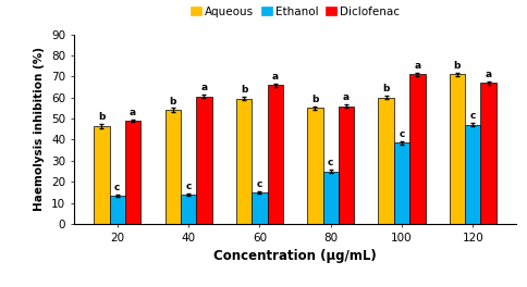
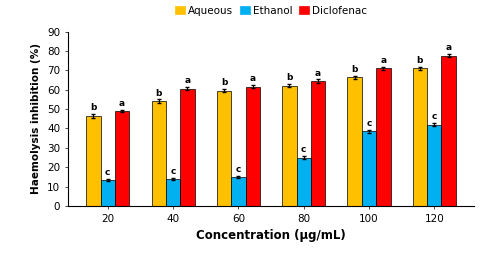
Diclofenac/60: 66 -> 62
Aqueous/80: 55 -> 62
Diclofenac/80: 56 -> 64
Aqueous/100: 60 -> 66
Ethanol/120: 47 -> 42
Diclofenac/120: 67 -> 78
